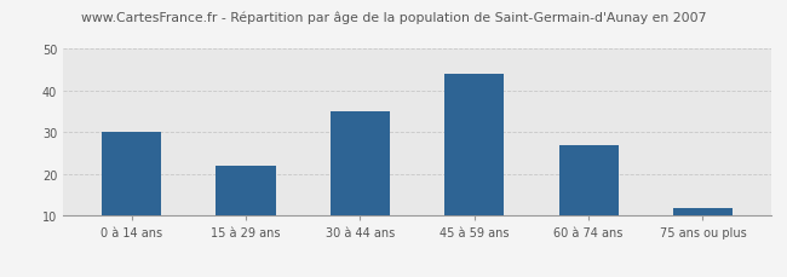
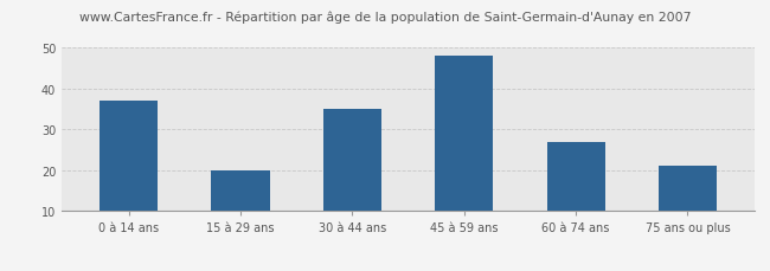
0 à 14 ans: 30 -> 37
15 à 29 ans: 22 -> 20
45 à 59 ans: 44 -> 48
75 ans ou plus: 12 -> 21
